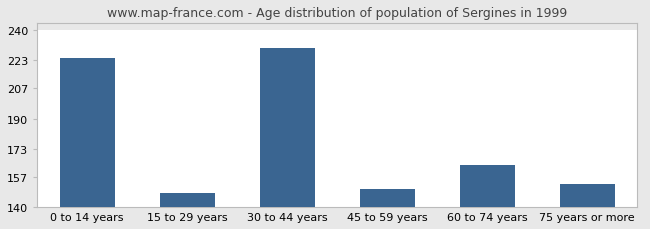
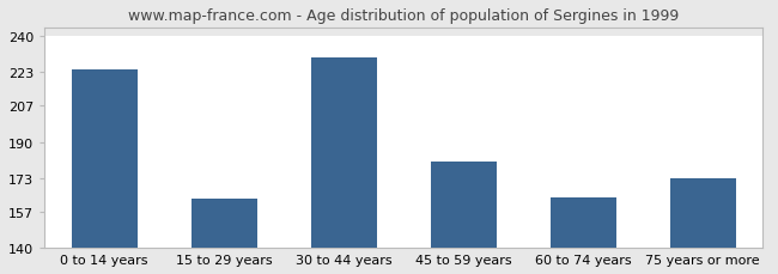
15 to 29 years: 148 -> 163
45 to 59 years: 150 -> 181
75 years or more: 153 -> 173
